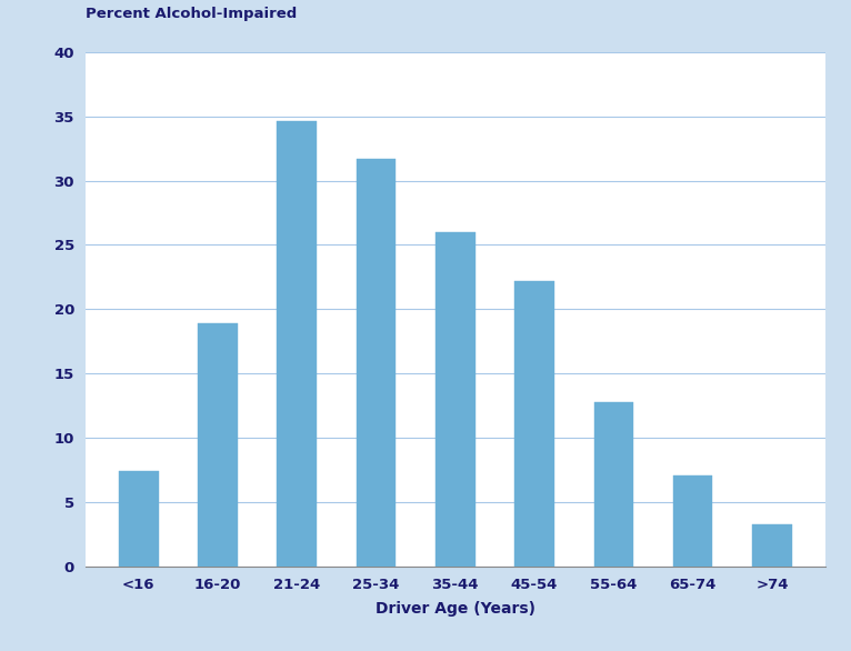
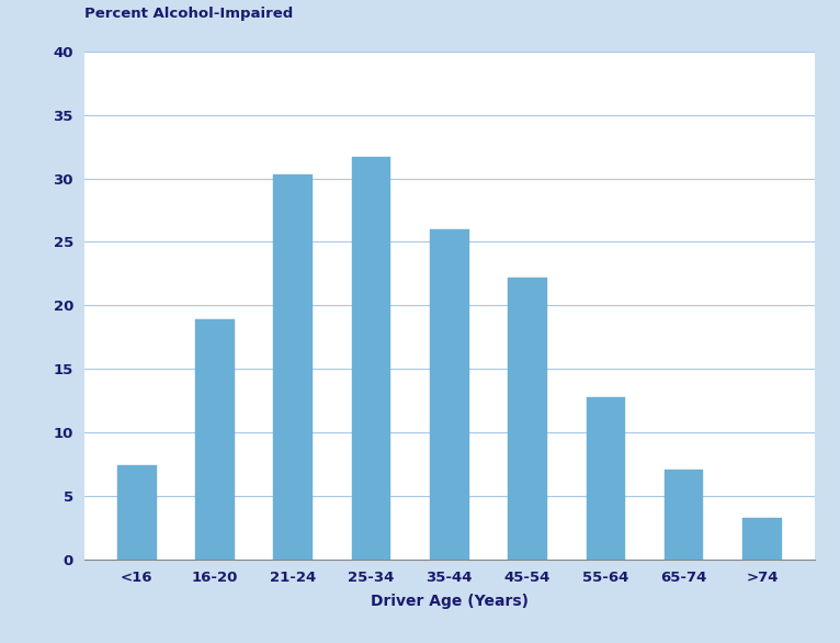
21-24: 34.6 -> 30.3
